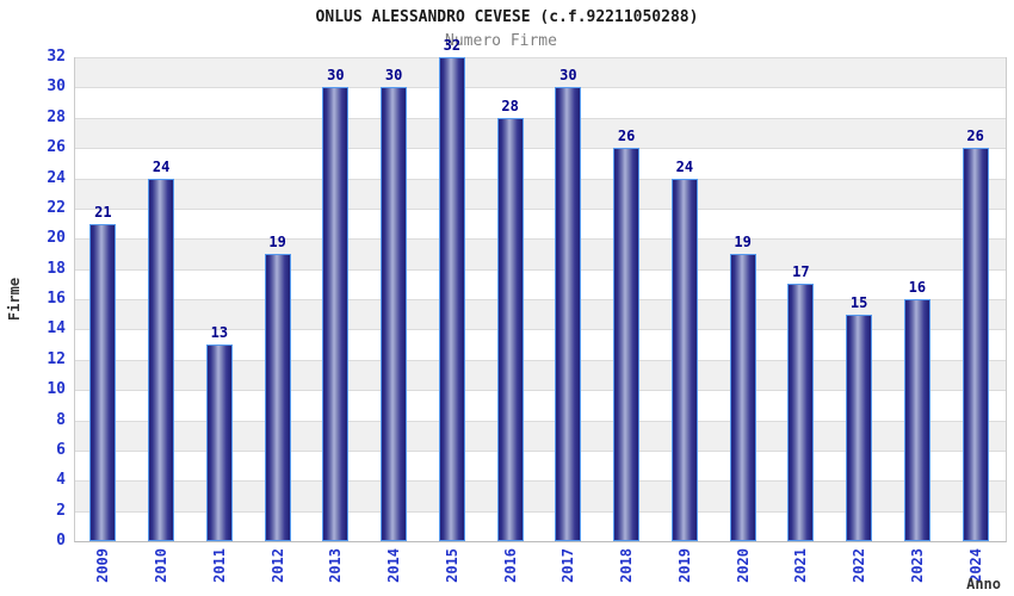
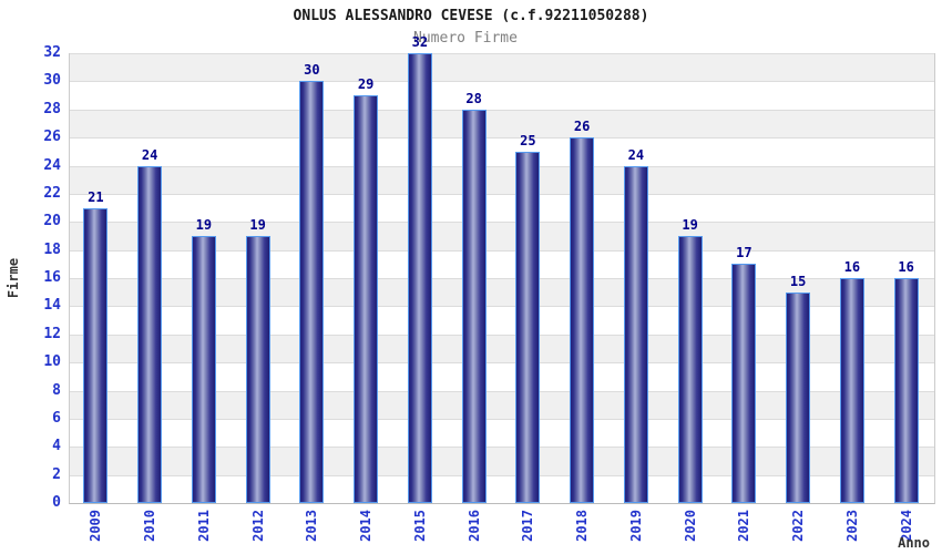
2011: 13 -> 19
2014: 30 -> 29
2017: 30 -> 25
2024: 26 -> 16
